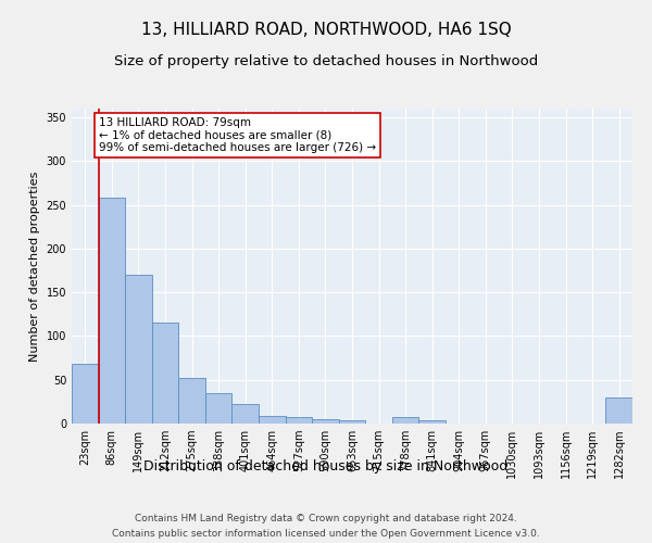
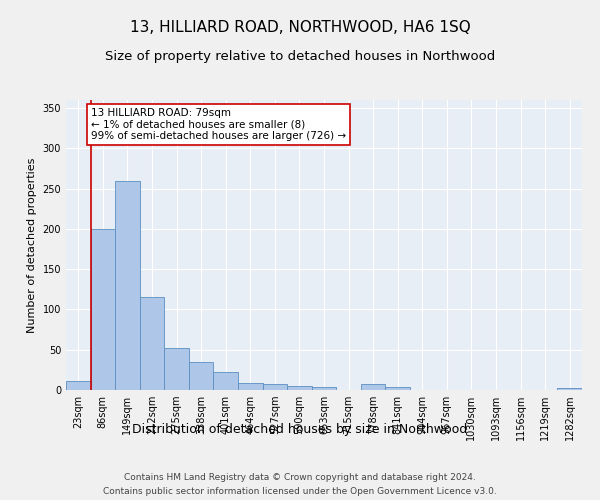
23sqm: 68 -> 11
86sqm: 258 -> 200
149sqm: 170 -> 260
1282sqm: 30 -> 3
